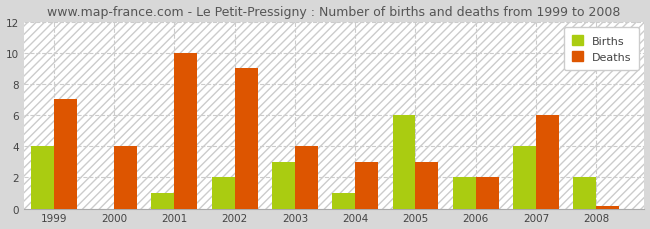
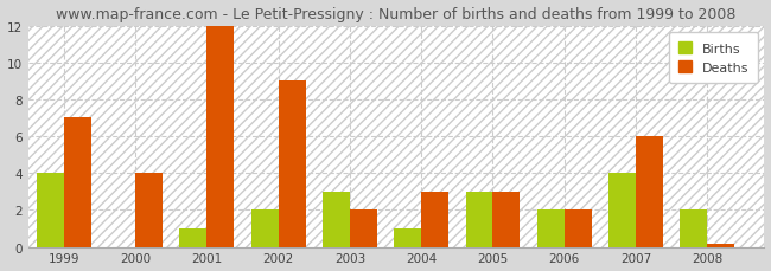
Deaths/2001: 10.0 -> 12.0
Deaths/2003: 4.0 -> 2.0
Births/2005: 6 -> 3
